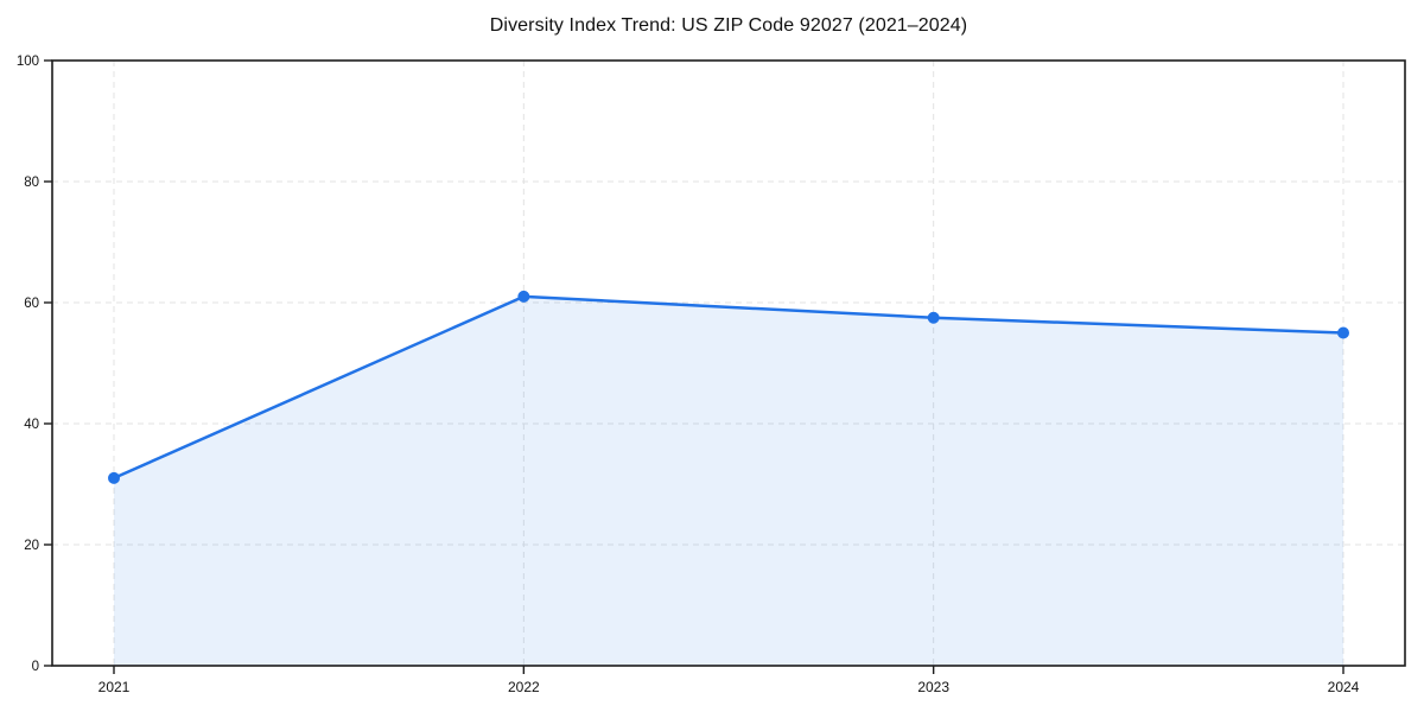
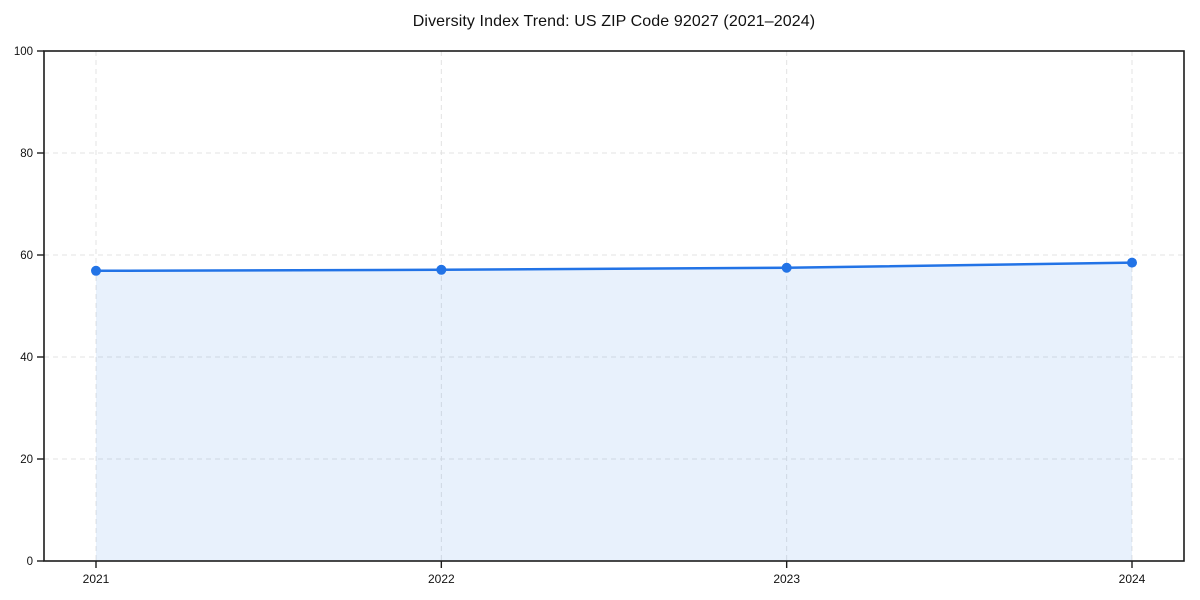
2021: 31 -> 57
2022: 61 -> 57
2024: 55 -> 58
